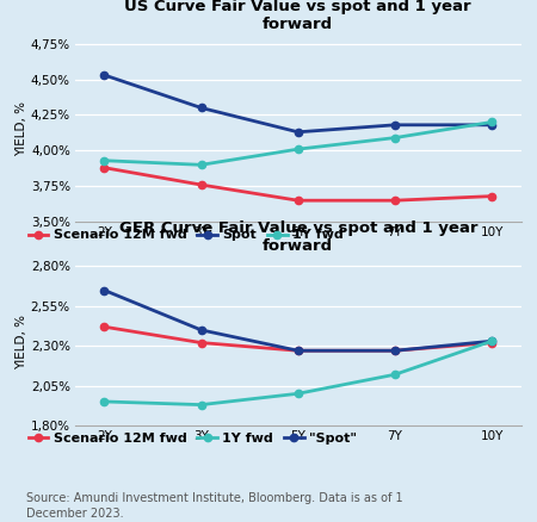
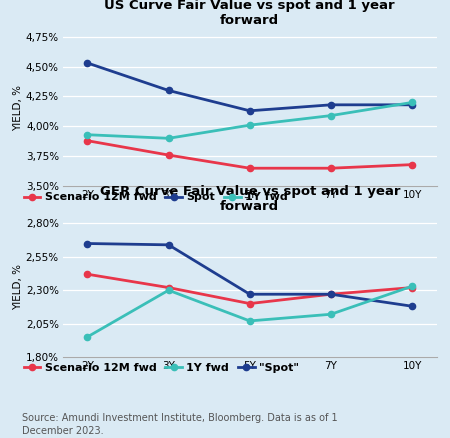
GER Curve Fair Value vs spot and 1 year forward/"Spot"/3Y: 2,40% -> 2,64%
GER Curve Fair Value vs spot and 1 year forward/1Y fwd/3Y: 1,93% -> 2,30%
GER Curve Fair Value vs spot and 1 year forward/Scenario 12M fwd/5Y: 2,27% -> 2,20%
GER Curve Fair Value vs spot and 1 year forward/1Y fwd/5Y: 2,00% -> 2,07%
GER Curve Fair Value vs spot and 1 year forward/"Spot"/10Y: 2,33% -> 2,18%
